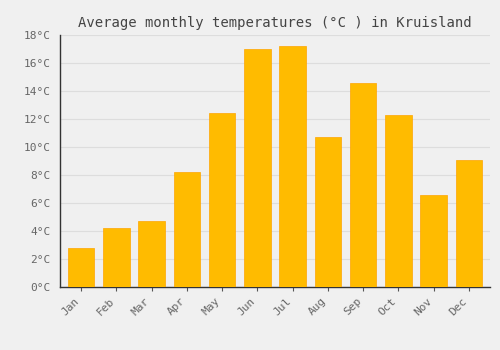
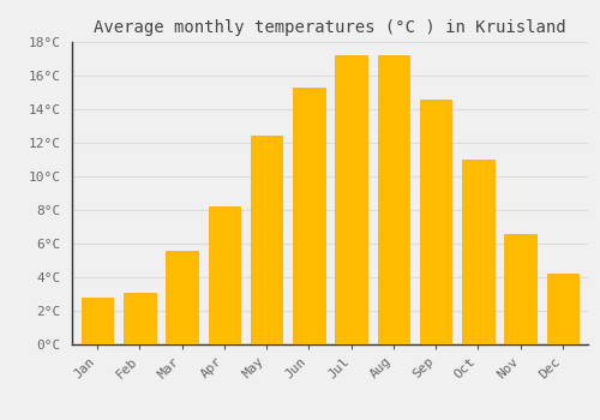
Feb: 4.2°C -> 3.1°C
Mar: 4.7°C -> 5.6°C
Jun: 17.0°C -> 15.3°C
Aug: 10.7°C -> 17.2°C
Oct: 12.3°C -> 11.0°C
Dec: 9.1°C -> 4.2°C
